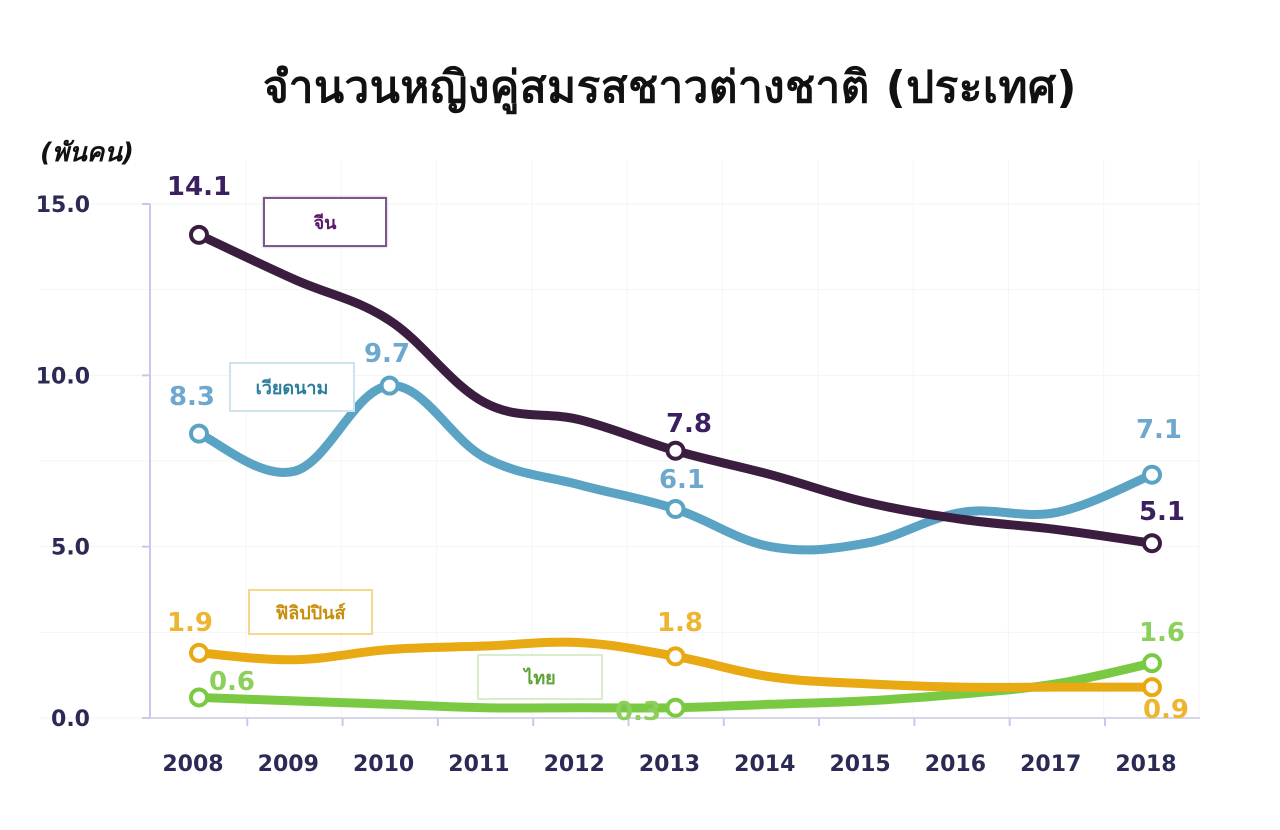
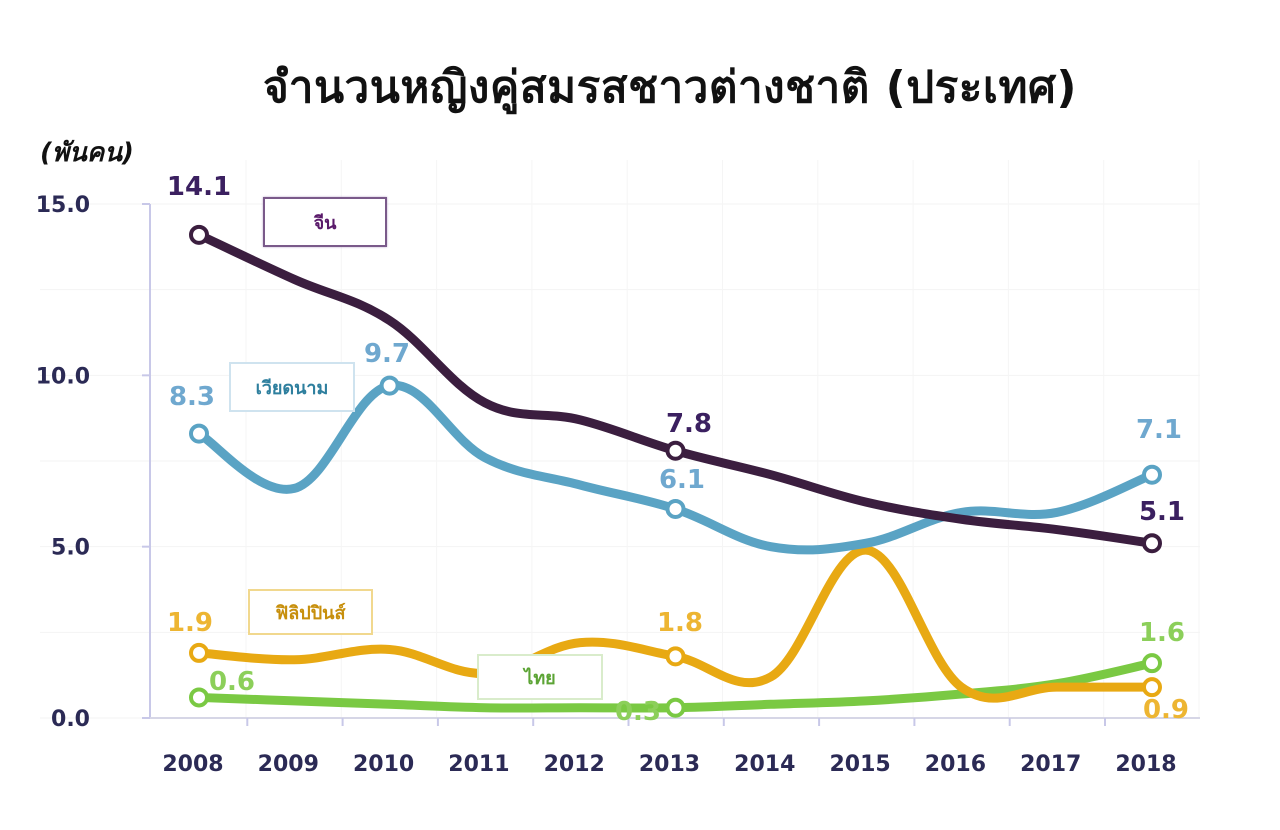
เวียดนาม/2009: 7.2 -> 6.7
ฟิลิปปินส์/2011: 2.1 -> 1.3
ฟิลิปปินส์/2015: 1.0 -> 4.9
